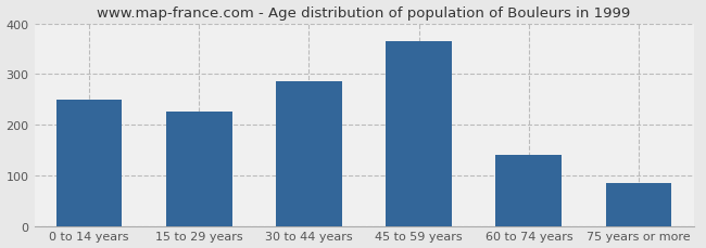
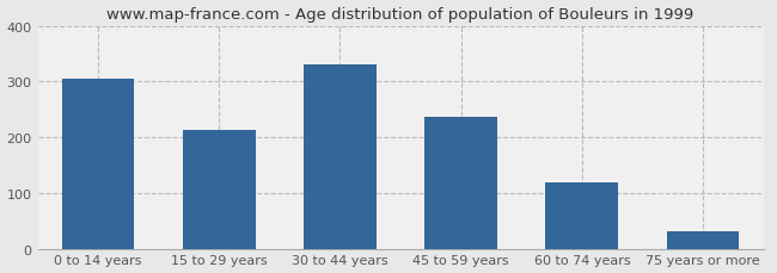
0 to 14 years: 250 -> 305
15 to 29 years: 225 -> 213
30 to 44 years: 285 -> 330
45 to 59 years: 365 -> 236
60 to 74 years: 140 -> 119
75 years or more: 85 -> 32
